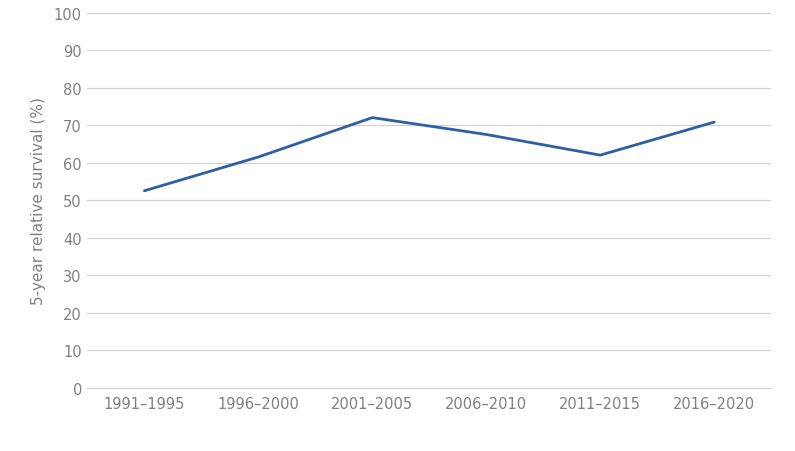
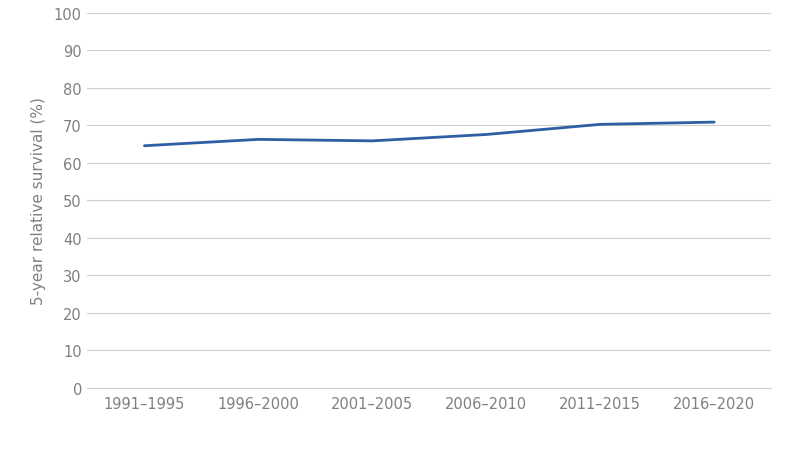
1991–1995: 52.5 -> 64.5
1996–2000: 61.5 -> 66.2
2001–2005: 72.0 -> 65.8
2011–2015: 62.0 -> 70.2
